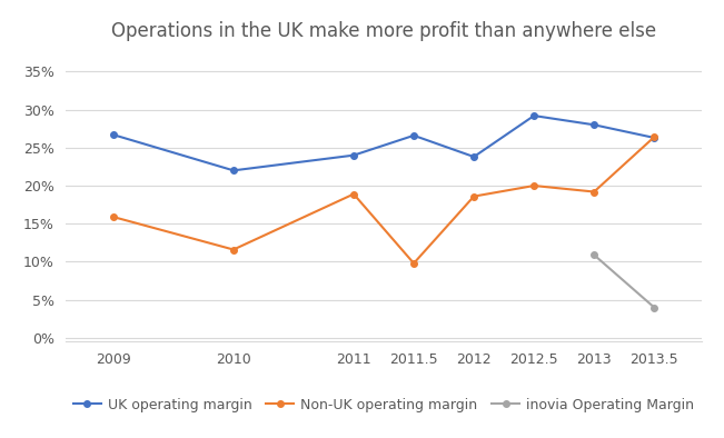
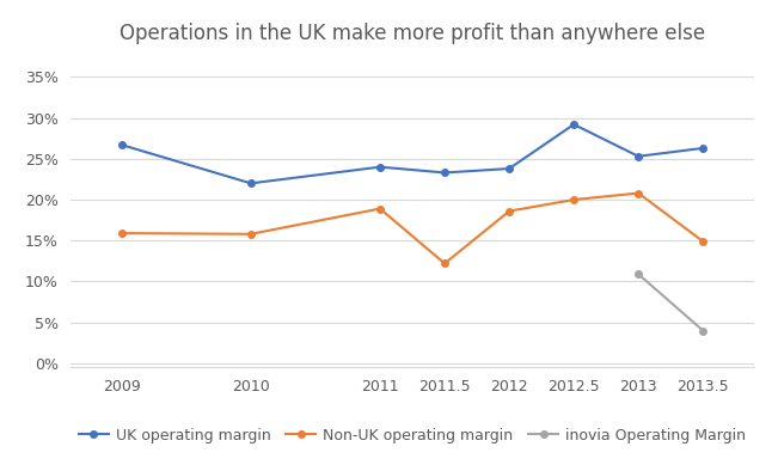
Non-UK operating margin/2010: 11.6% -> 15.8%
UK operating margin/2011.5: 26.6% -> 23.3%
Non-UK operating margin/2011.5: 9.8% -> 12.2%
UK operating margin/2013: 28.0% -> 25.3%
Non-UK operating margin/2013: 19.2% -> 20.8%
Non-UK operating margin/2013.5: 26.4% -> 14.9%
